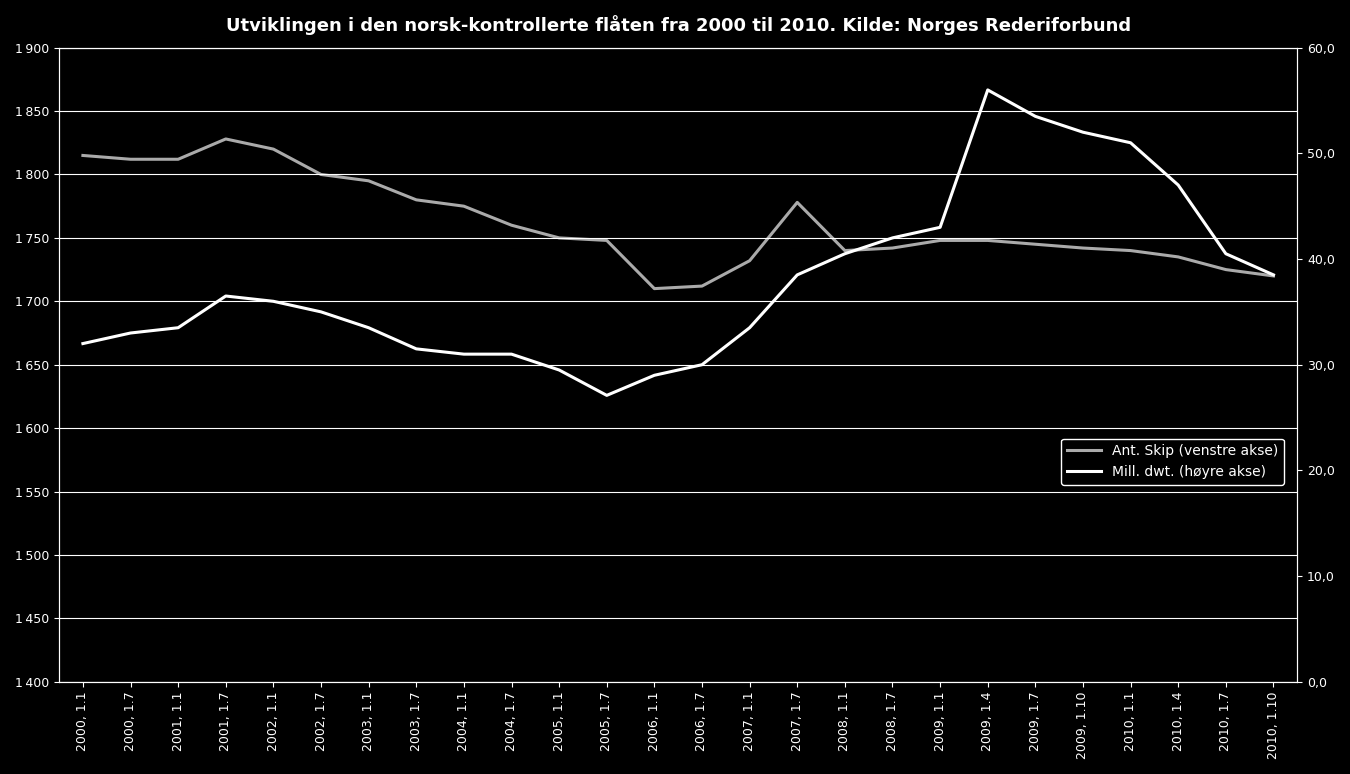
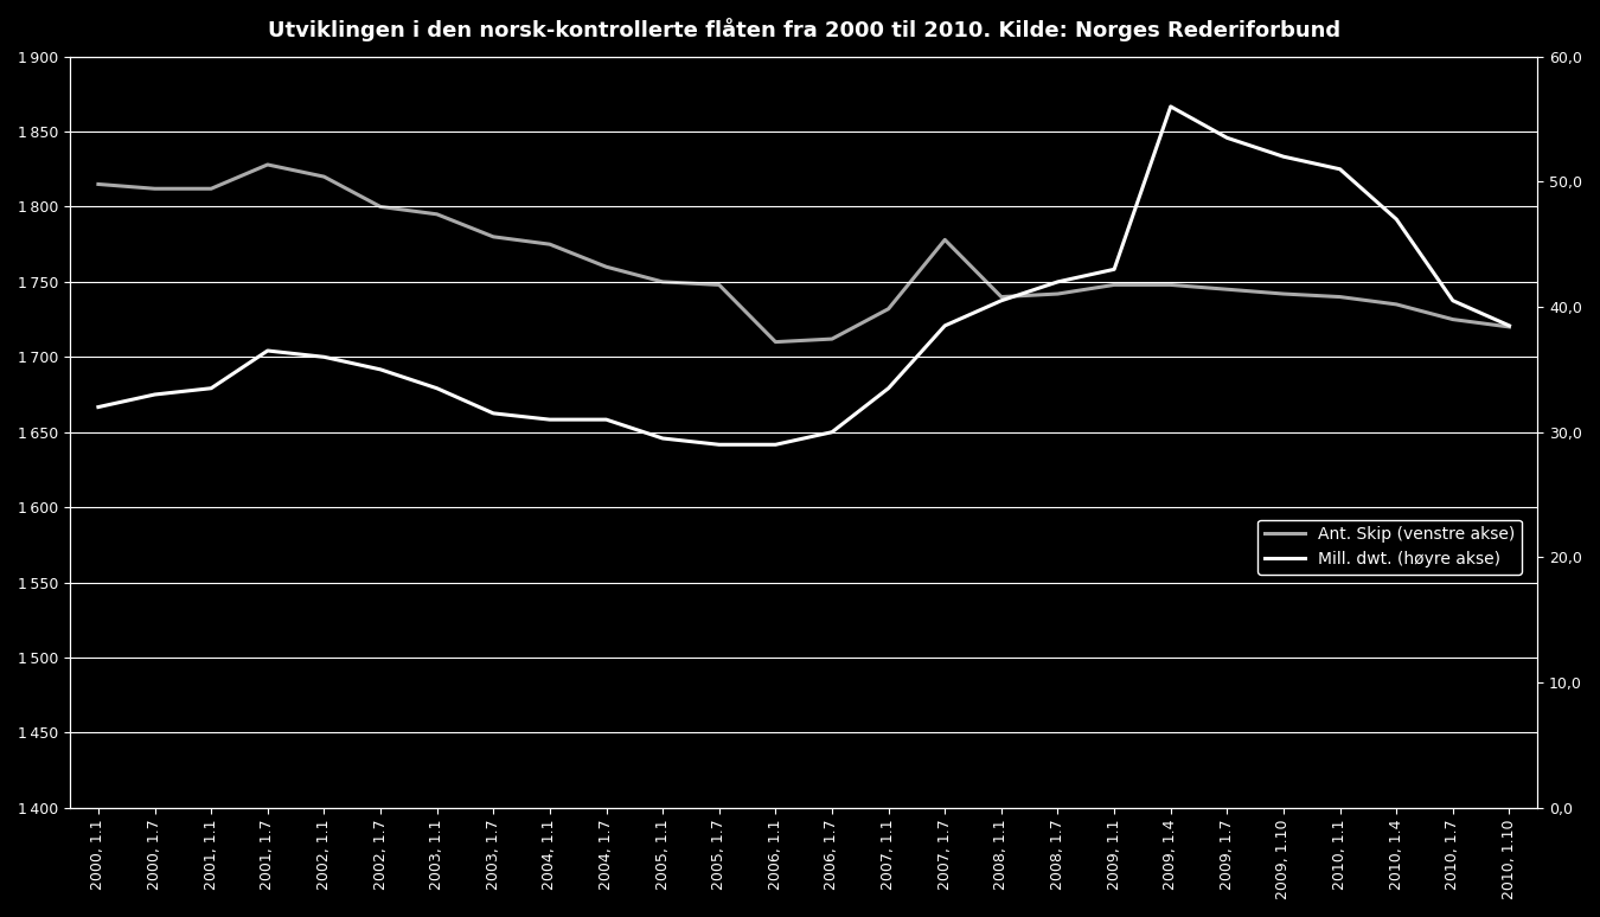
Mill. dwt. (høyre akse)/2005, 1.7: 27,1 -> 29,0
